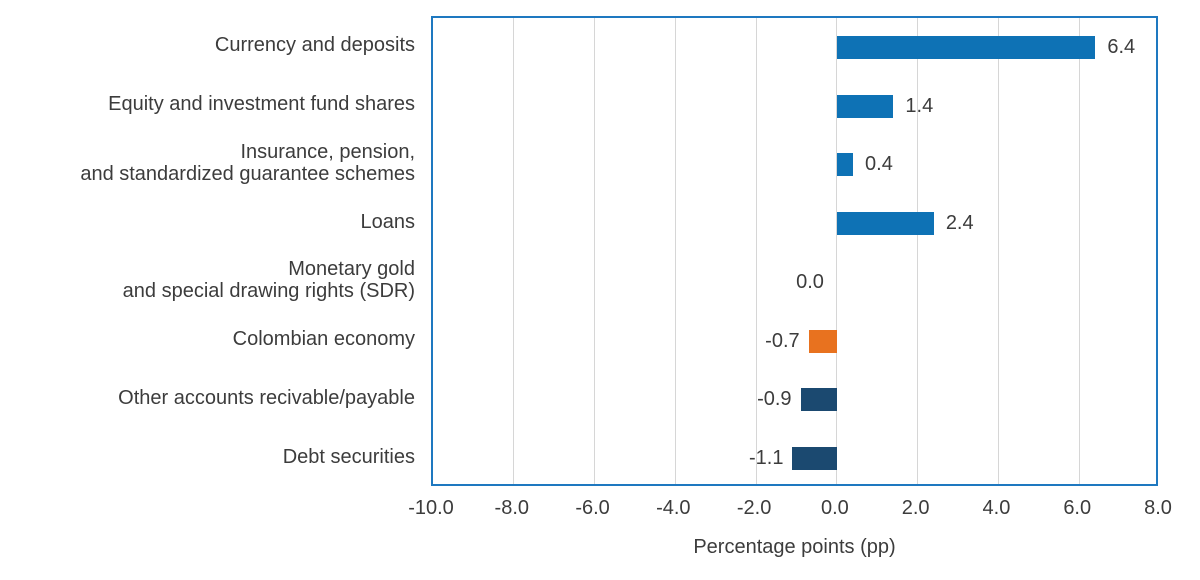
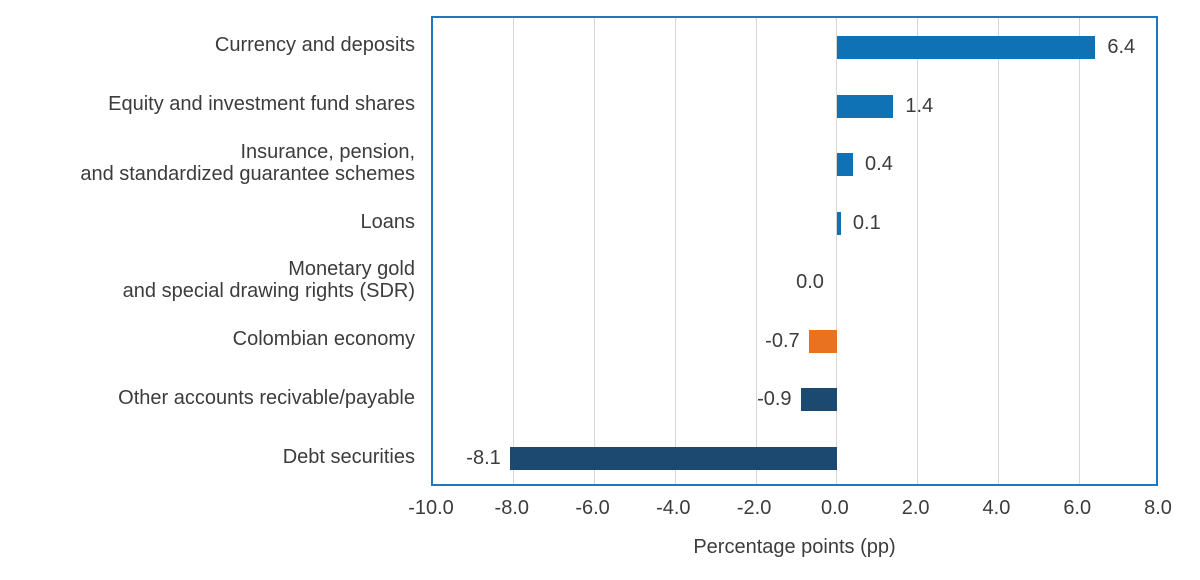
Loans: 2.4 -> 0.1
Debt securities: -1.1 -> -8.1
